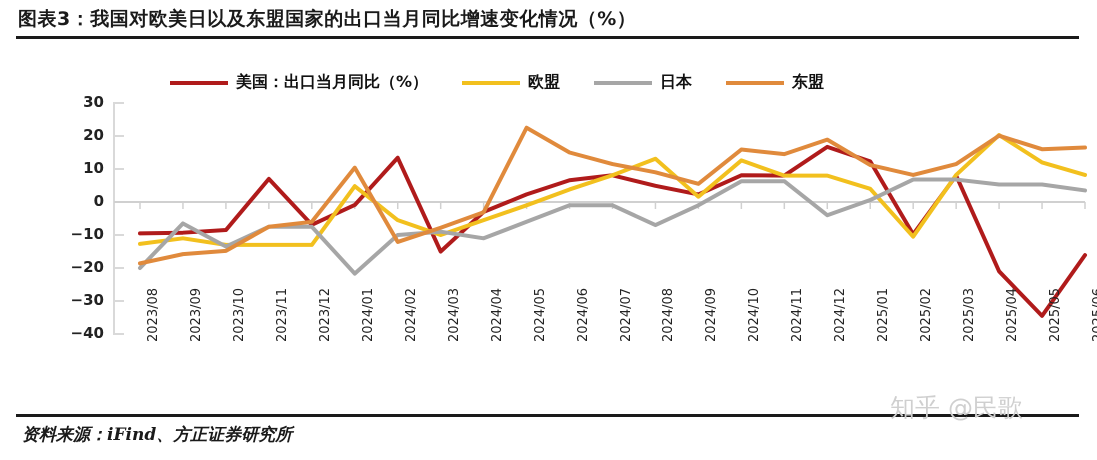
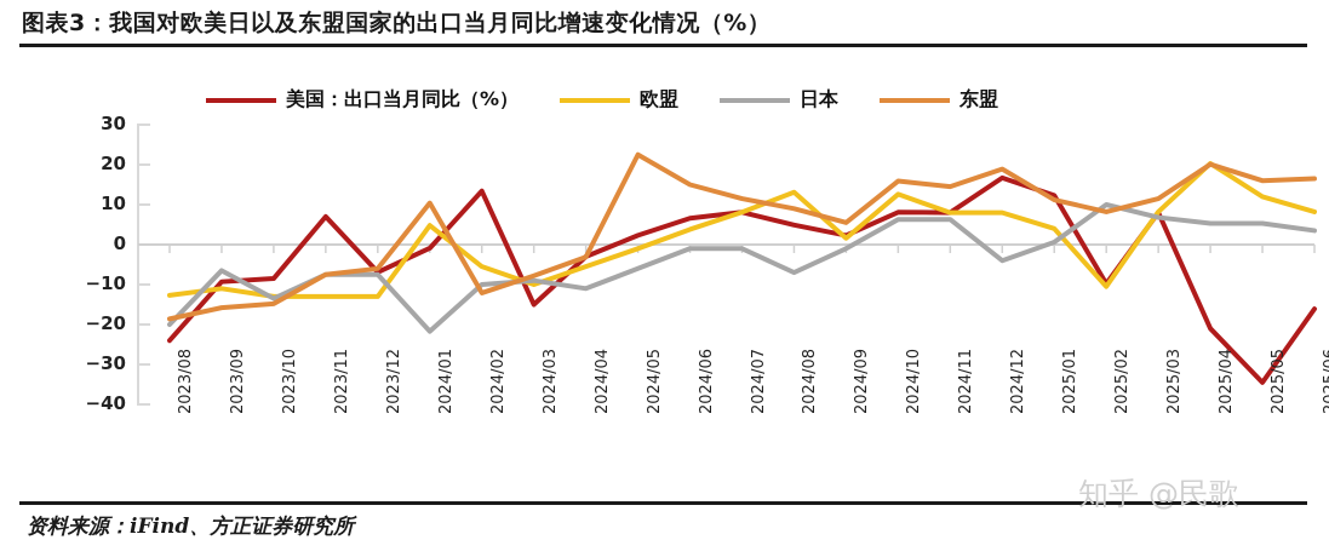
美国：出口当月同比（%）/2023/08: -10 -> -24
日本/2025/02: 7 -> 10
